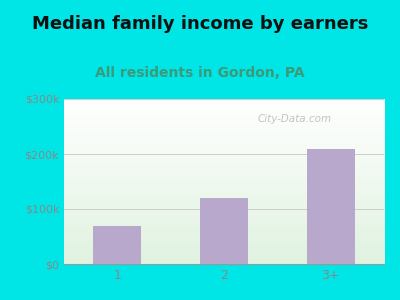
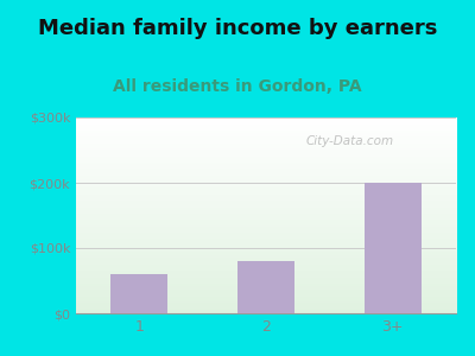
1: $70k -> $60k
2: $120k -> $80k
3+: $210k -> $200k
